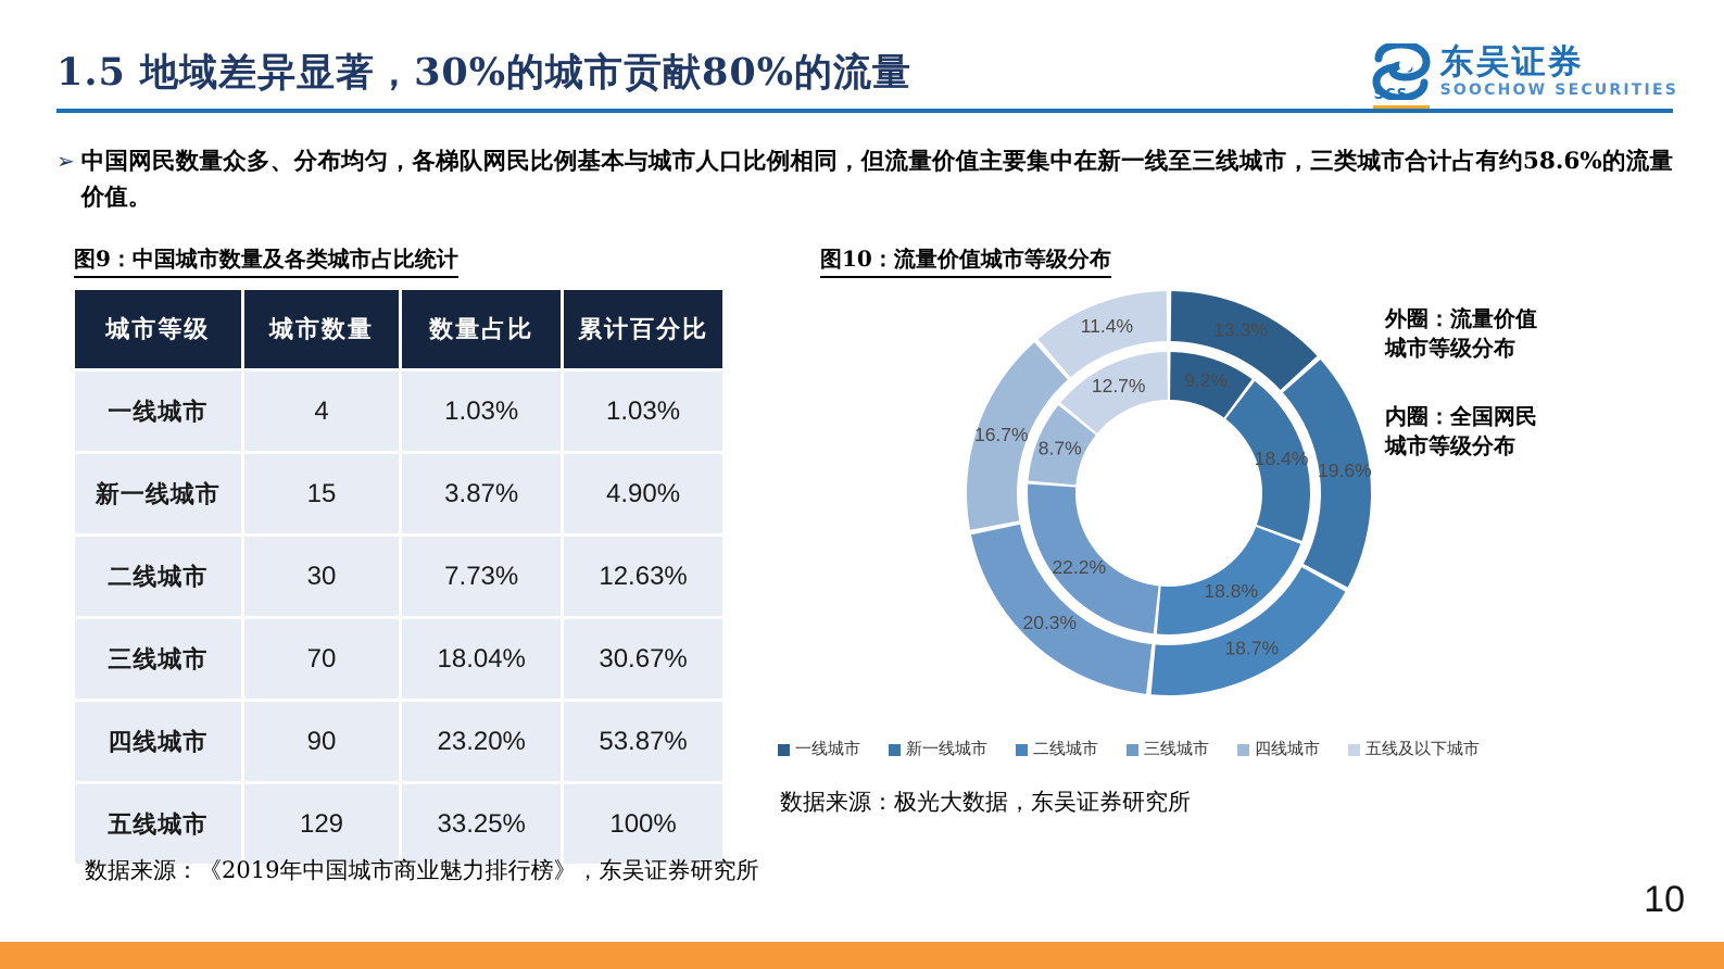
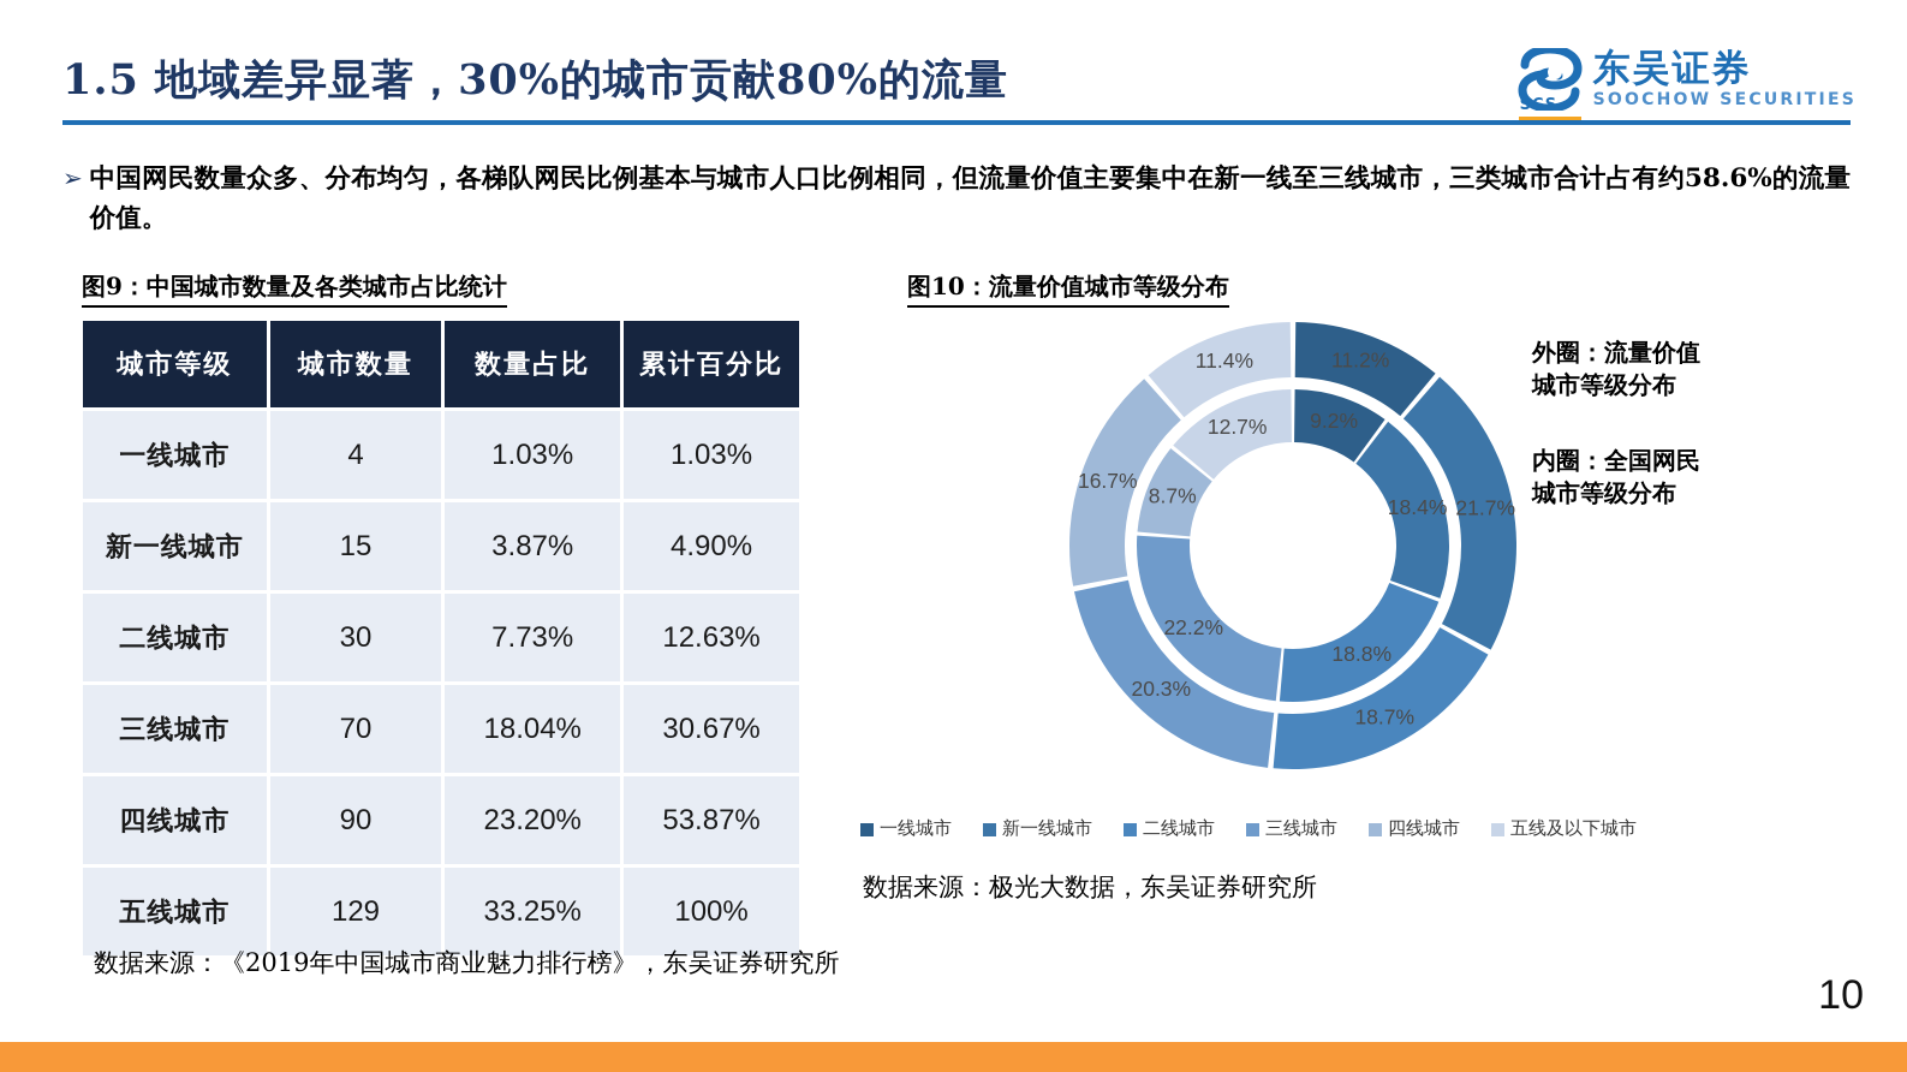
外圈：流量价值城市等级分布/一线城市: 13.3% -> 11.2%
外圈：流量价值城市等级分布/新一线城市: 19.6% -> 21.7%
